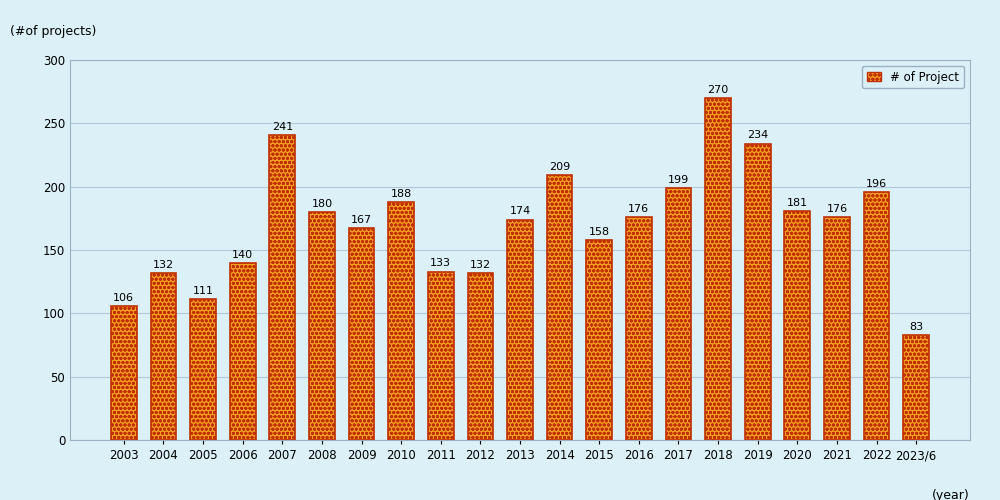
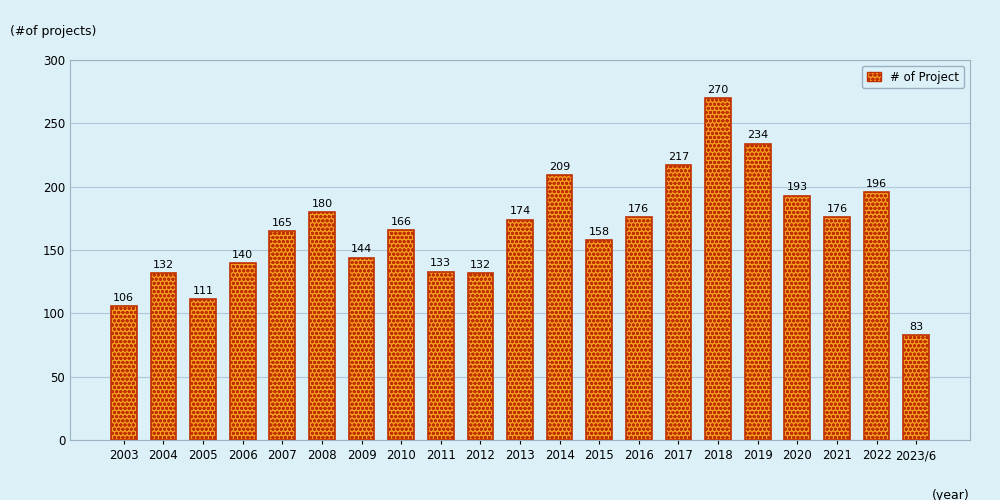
2007: 241 -> 165
2009: 167 -> 144
2010: 188 -> 166
2017: 199 -> 217
2020: 181 -> 193
